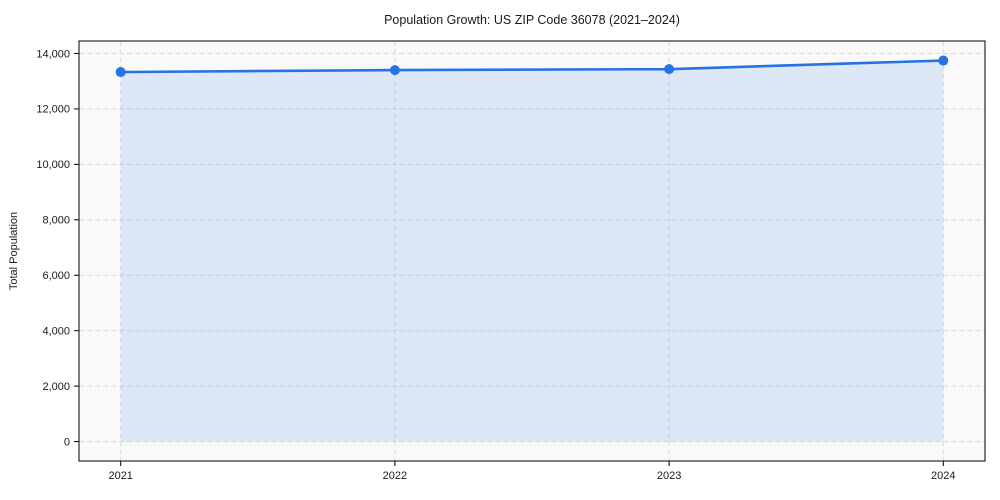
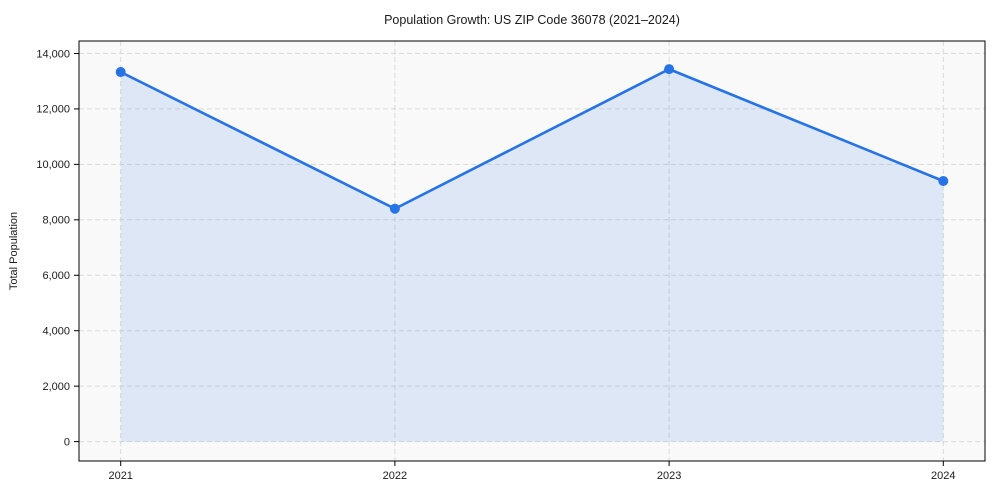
2022: 13400 -> 8400
2024: 13700 -> 9400
